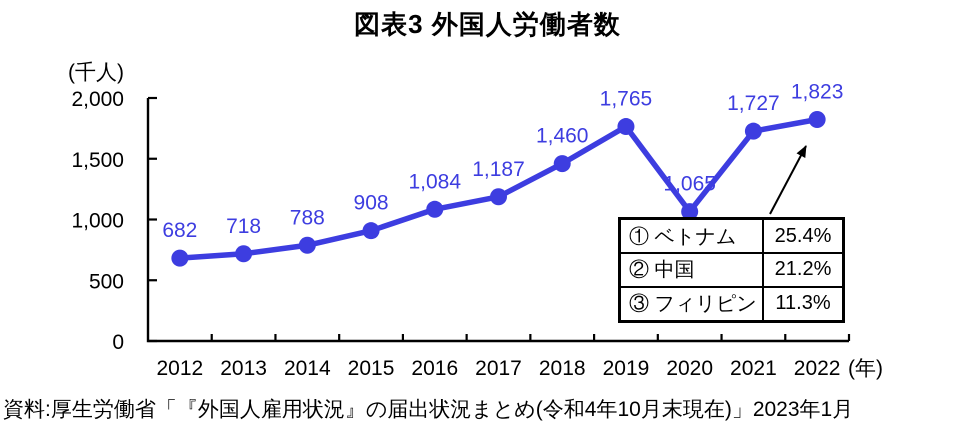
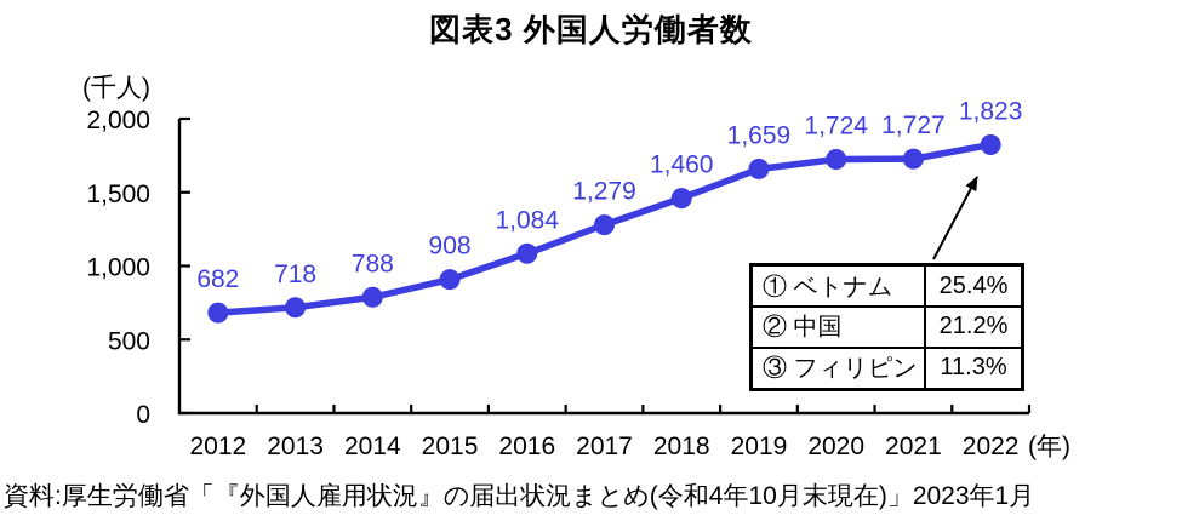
2017: 1,187 -> 1,279
2019: 1,765 -> 1,659
2020: 1,065 -> 1,724
